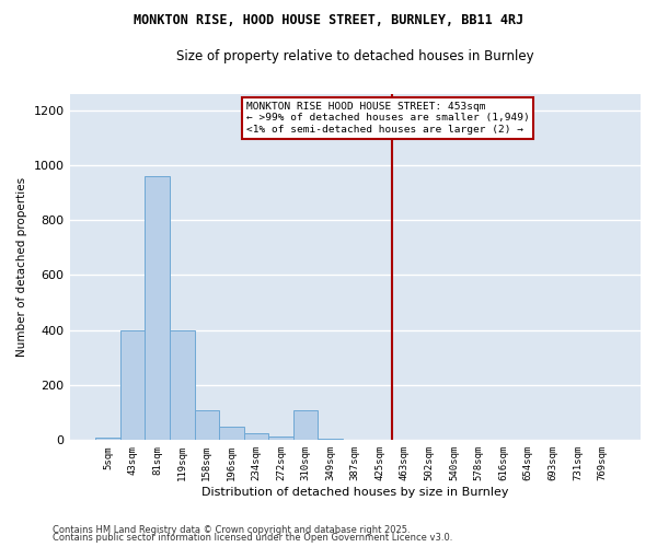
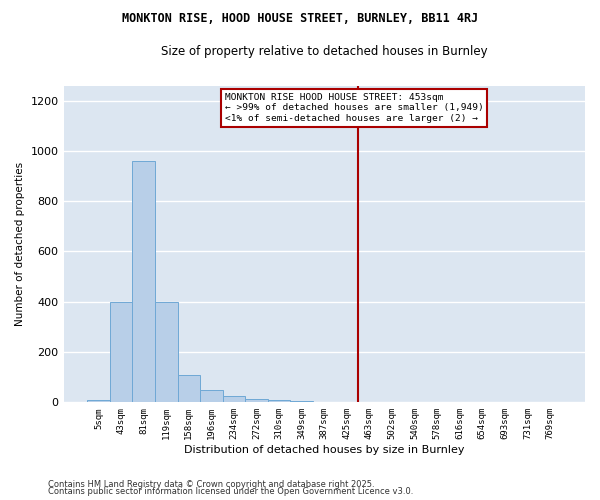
310sqm: 110 -> 10
